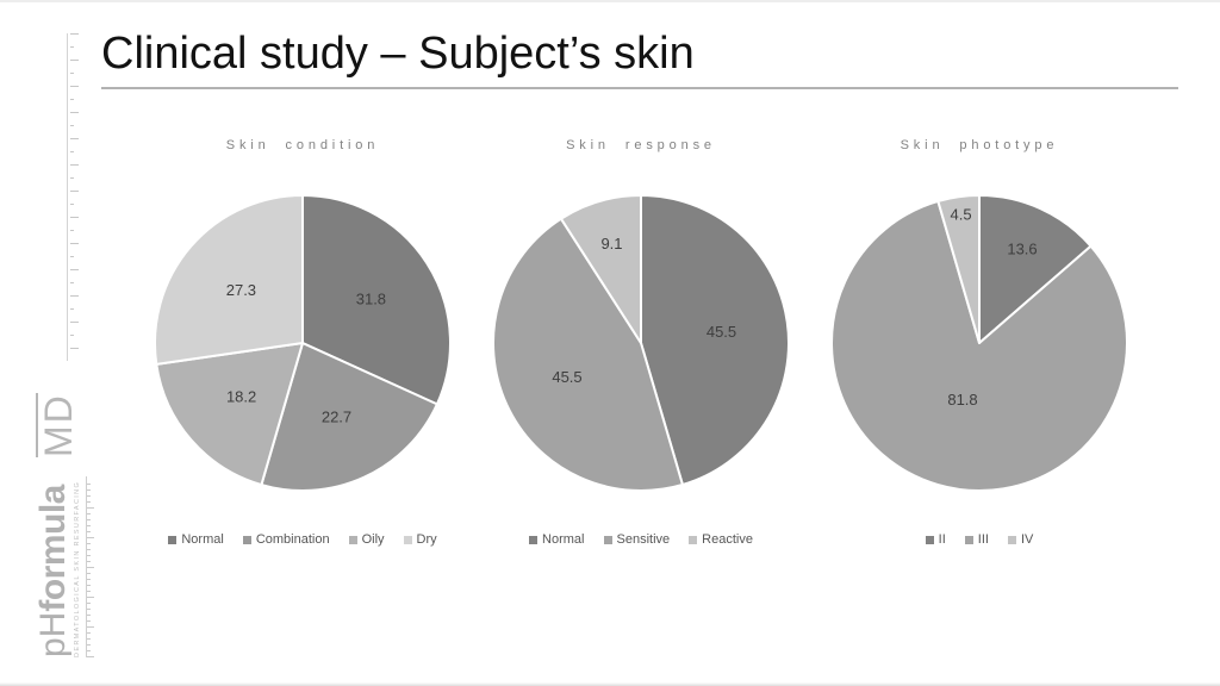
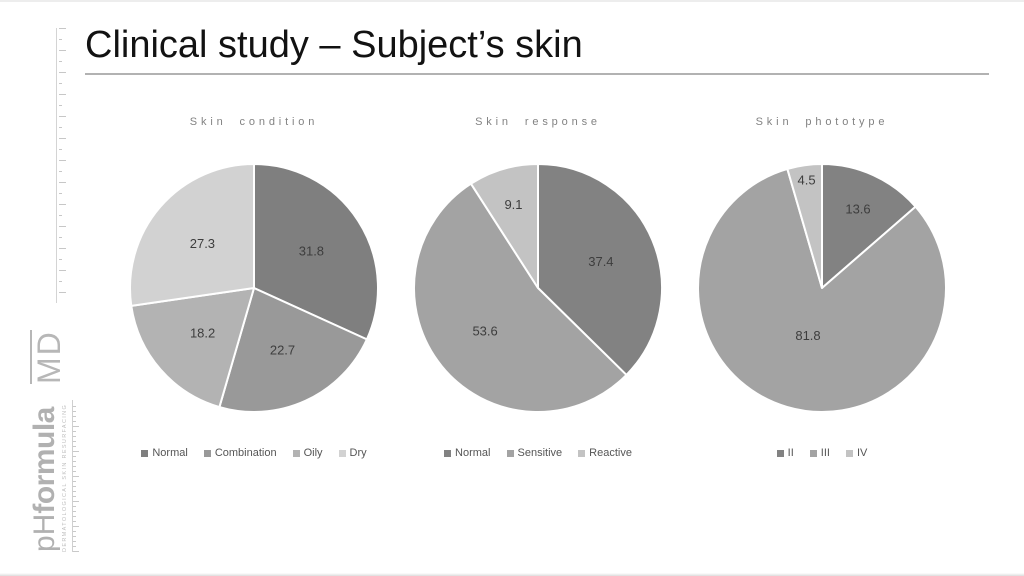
Skin response/Normal: 45.5 -> 37.4
Skin response/Sensitive: 45.5 -> 53.6
